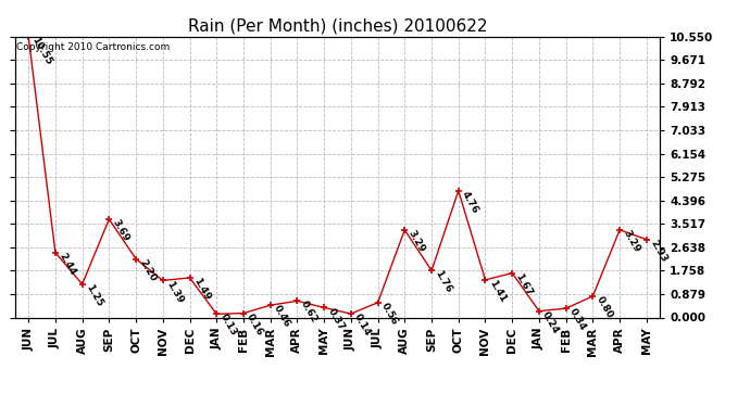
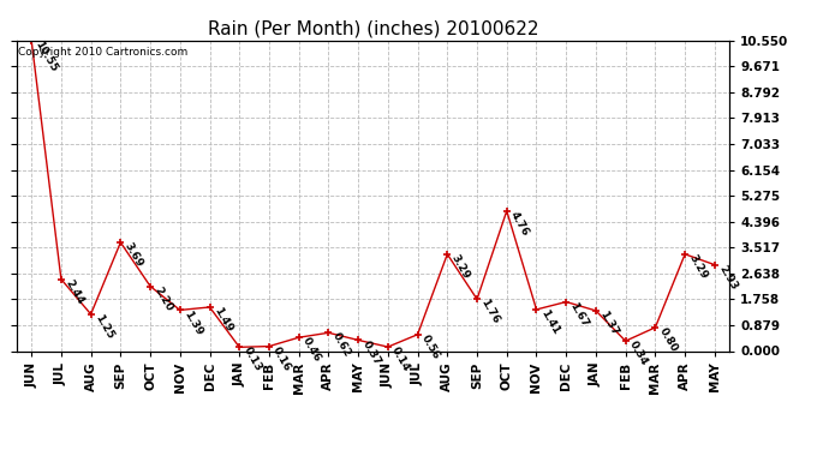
JAN: 0.24 -> 1.37
